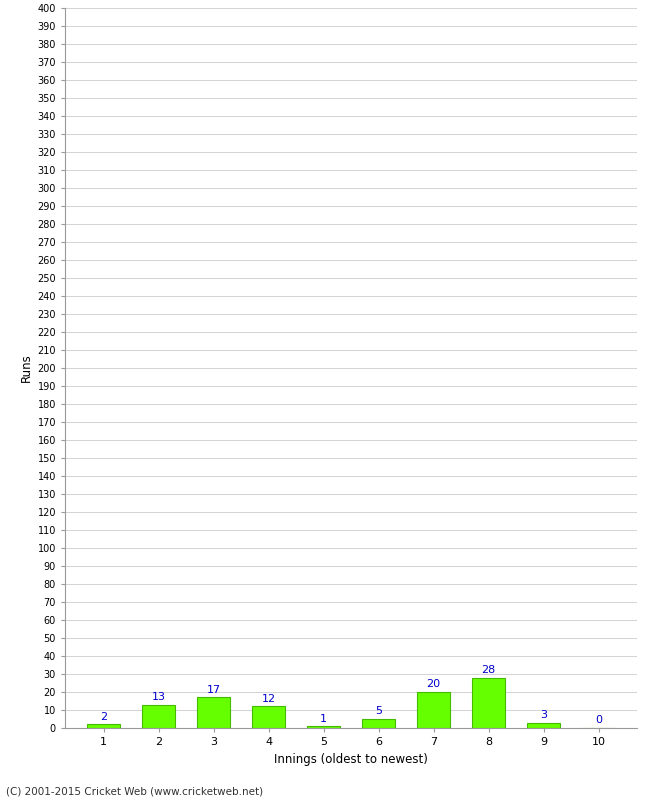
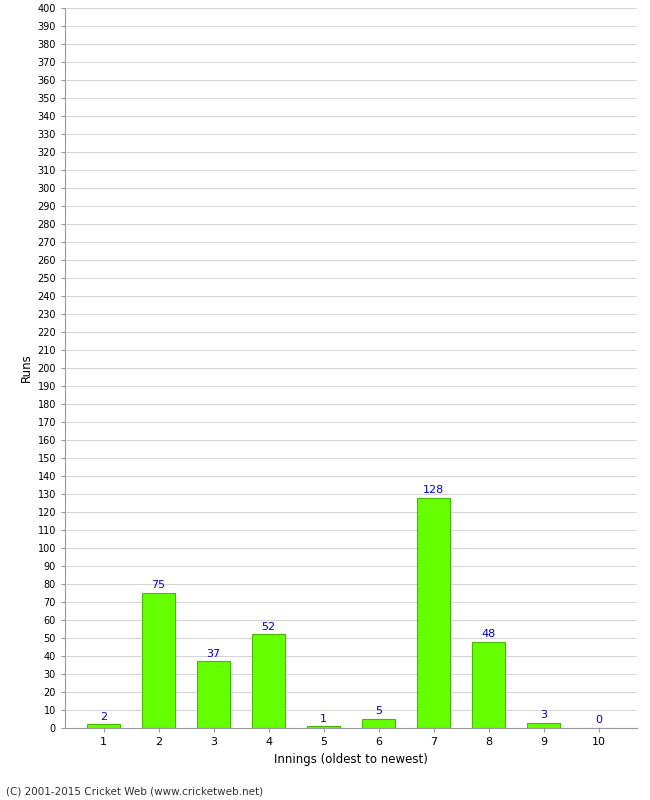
2: 13 -> 75
3: 17 -> 37
4: 12 -> 52
7: 20 -> 128
8: 28 -> 48
